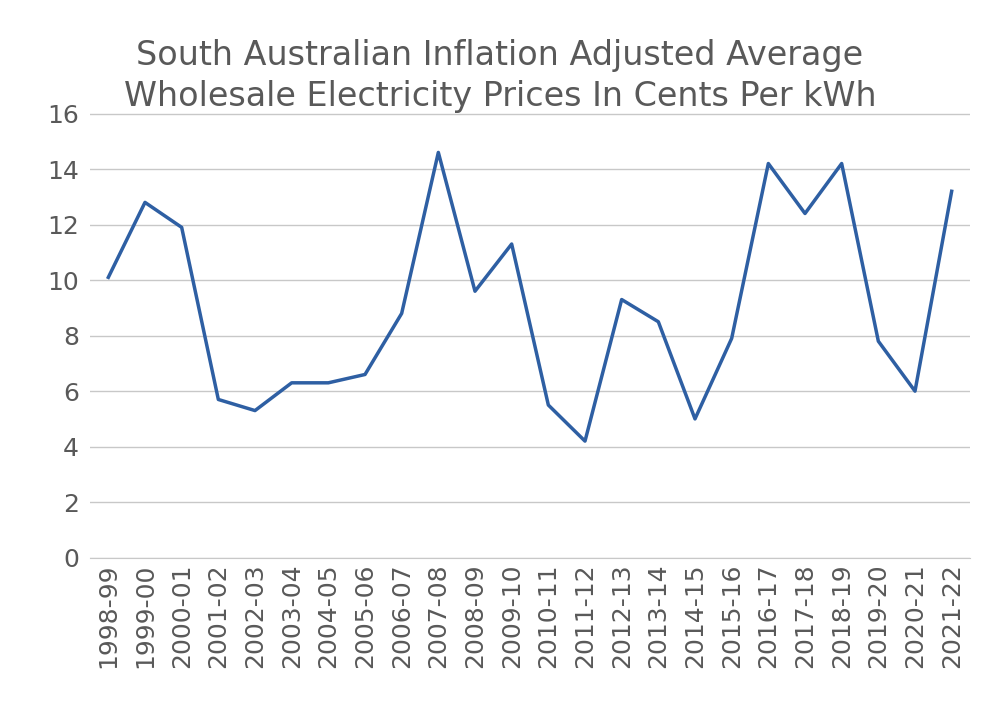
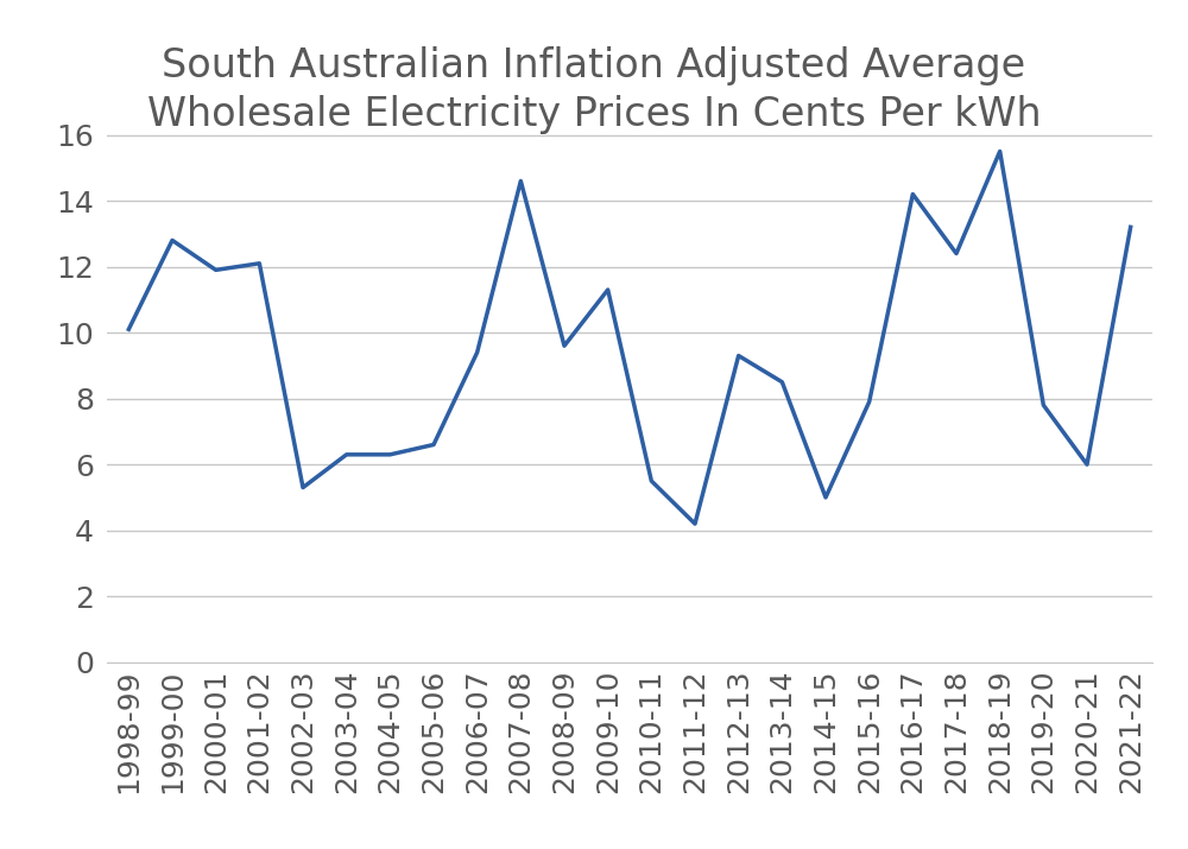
2001-02: 5.7 -> 12.1
2006-07: 8.8 -> 9.4
2018-19: 14.2 -> 15.5
